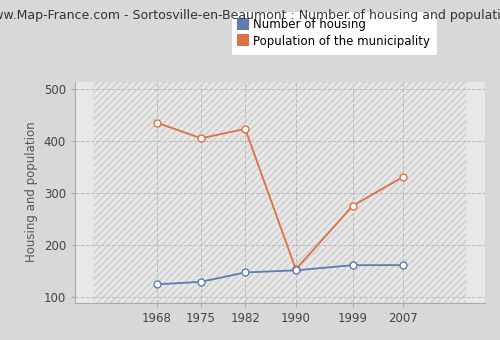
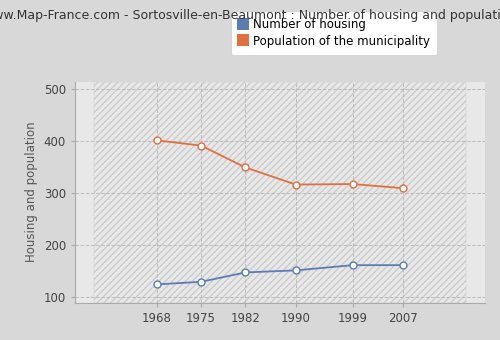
Population of the municipality/1968: 436 -> 402
Population of the municipality/1975: 406 -> 392
Population of the municipality/1982: 424 -> 350
Population of the municipality/1990: 154 -> 317
Population of the municipality/1999: 276 -> 318
Population of the municipality/2007: 332 -> 310
